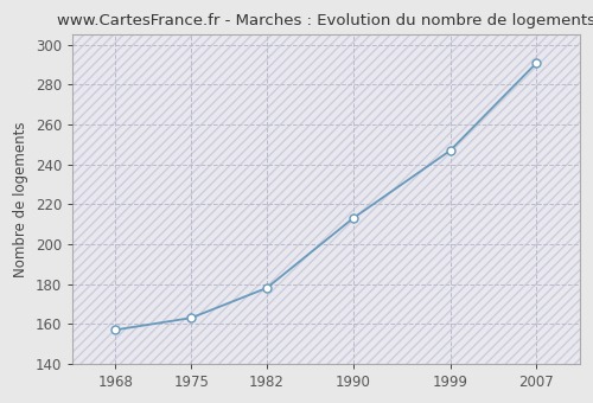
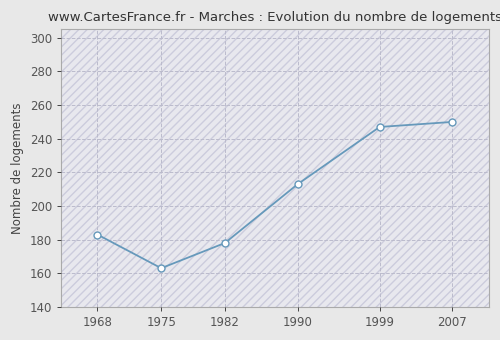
1968: 157 -> 183
2007: 291 -> 250
